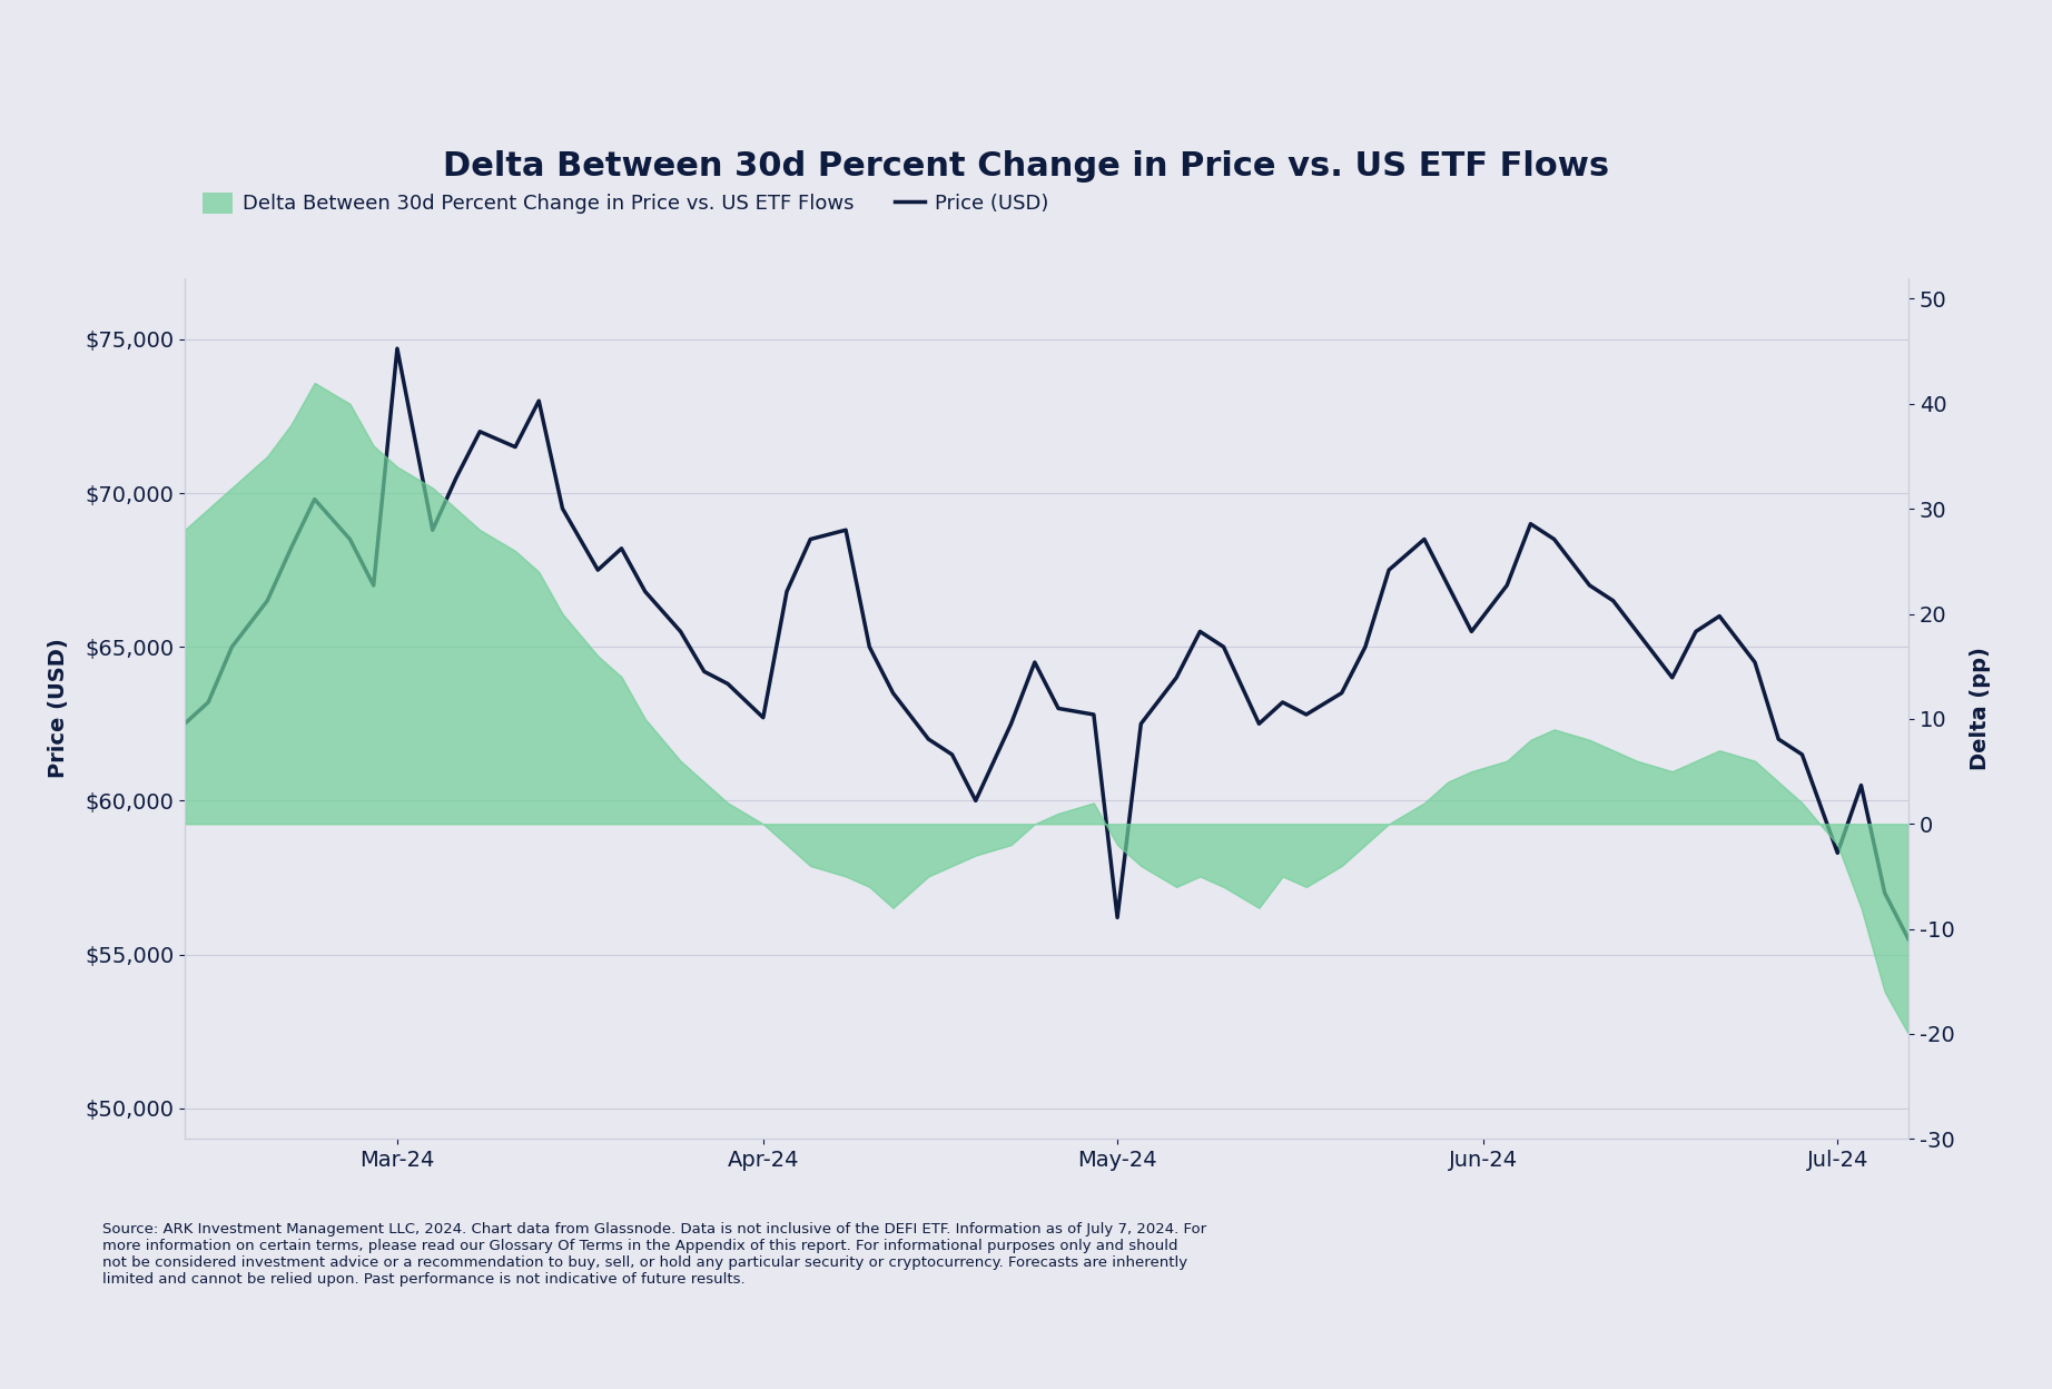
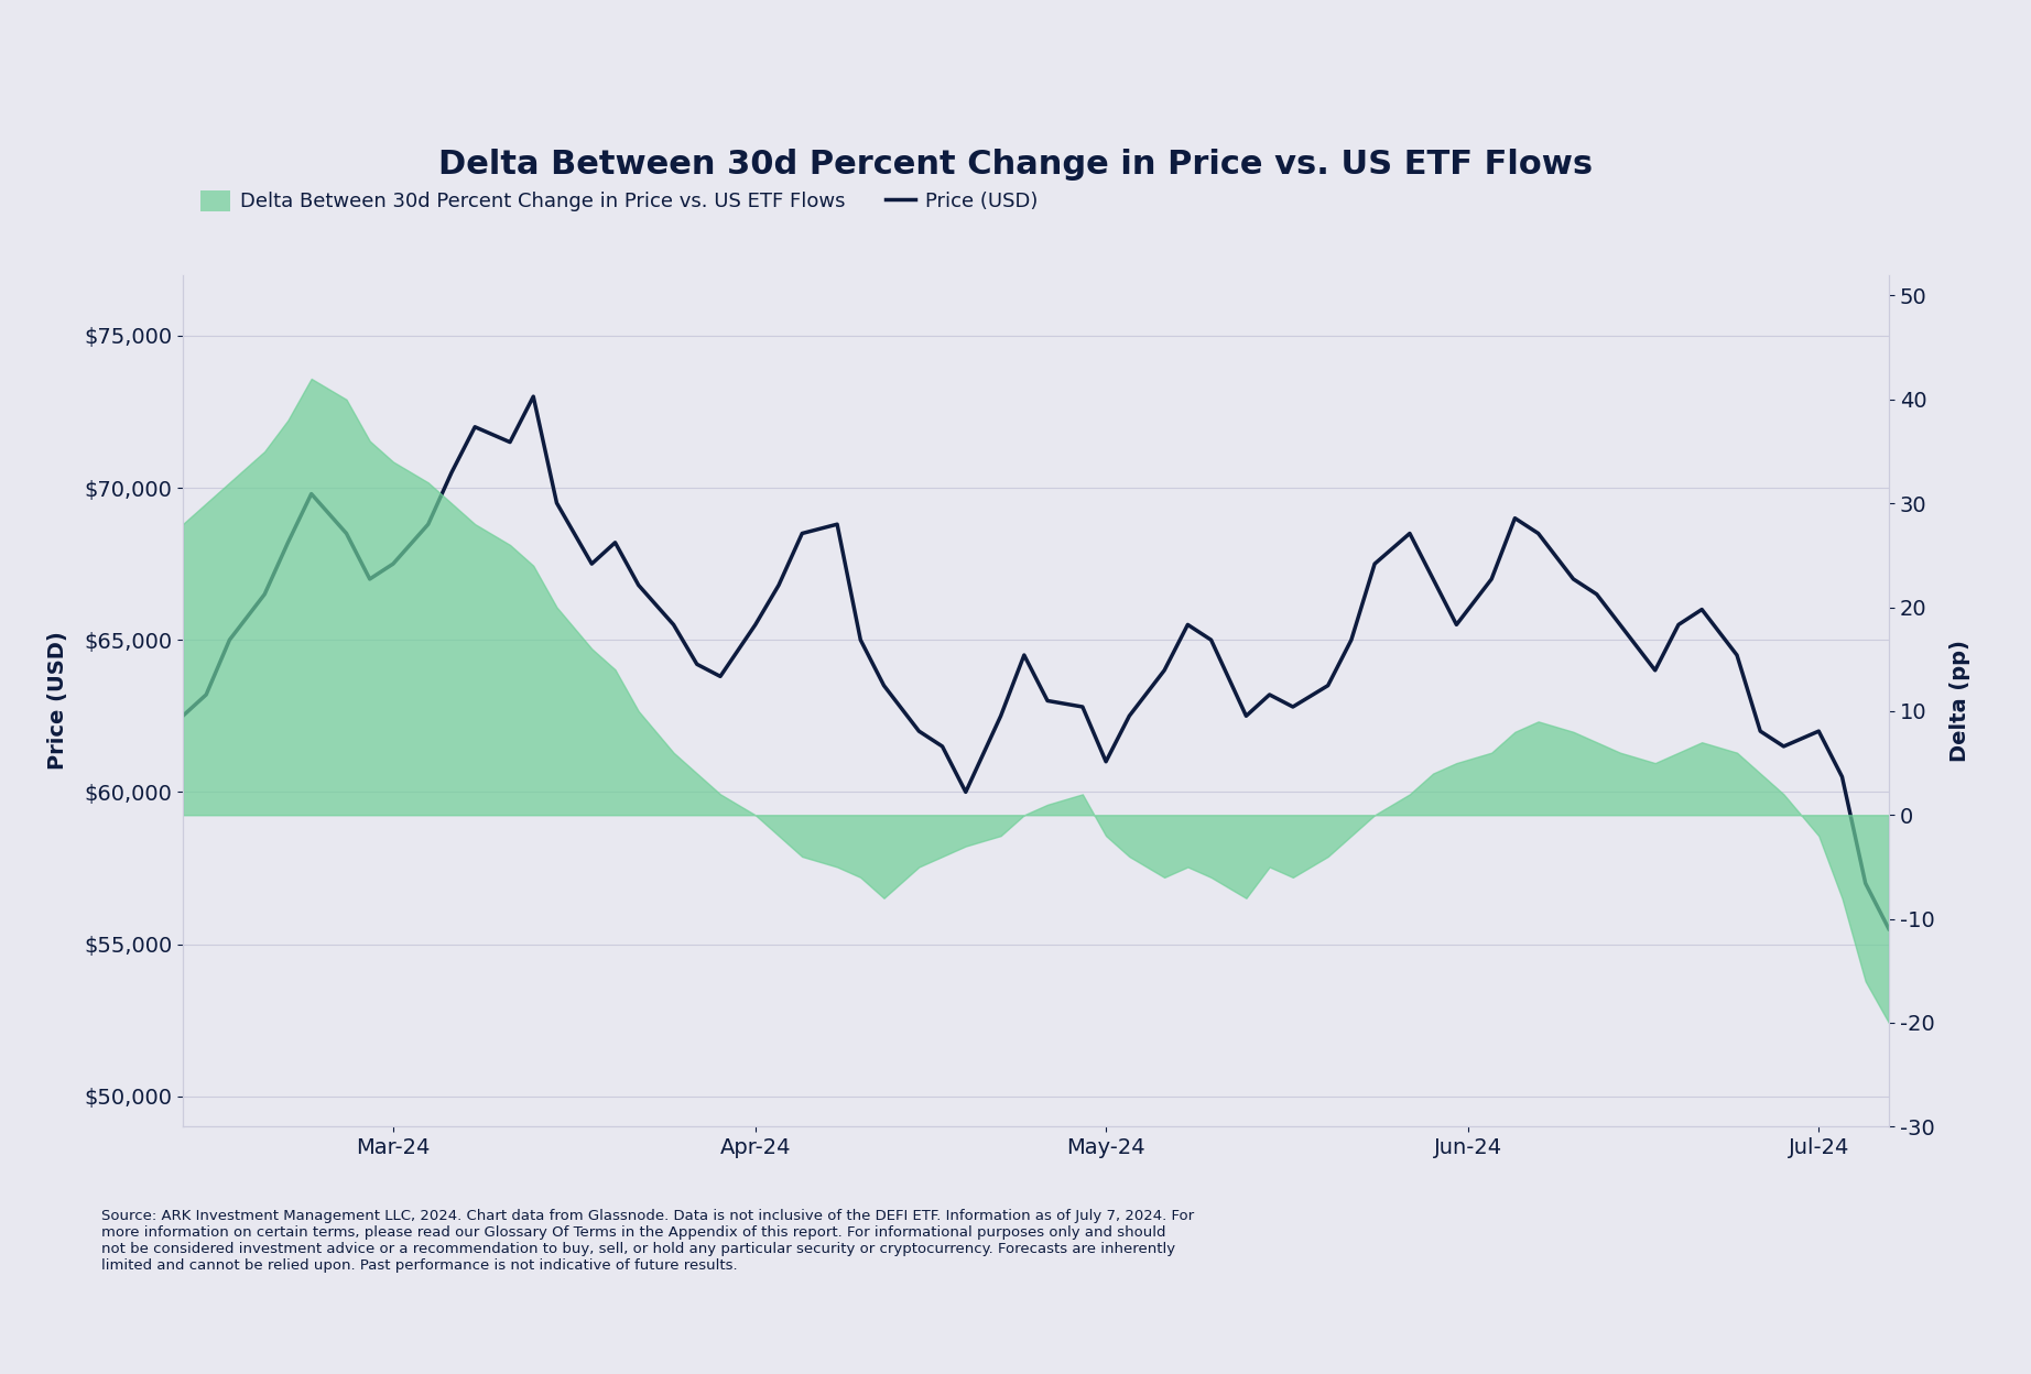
Price (USD)/Mar-24: $74,700 -> $67,500
Price (USD)/Apr-24: $62,700 -> $65,500
Price (USD)/May-24: $56,200 -> $61,000
Price (USD)/Jul-24: $58,300 -> $62,000
